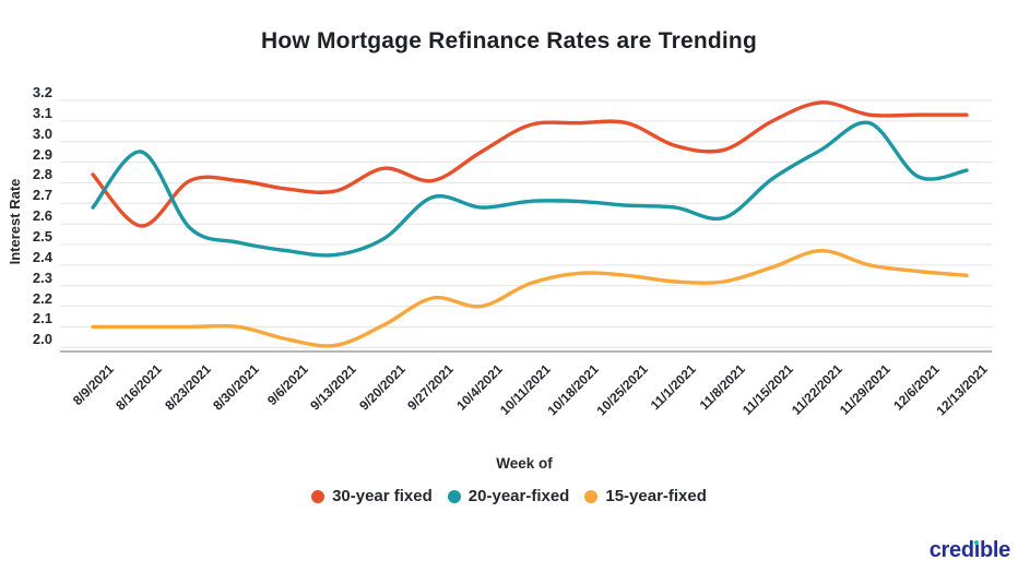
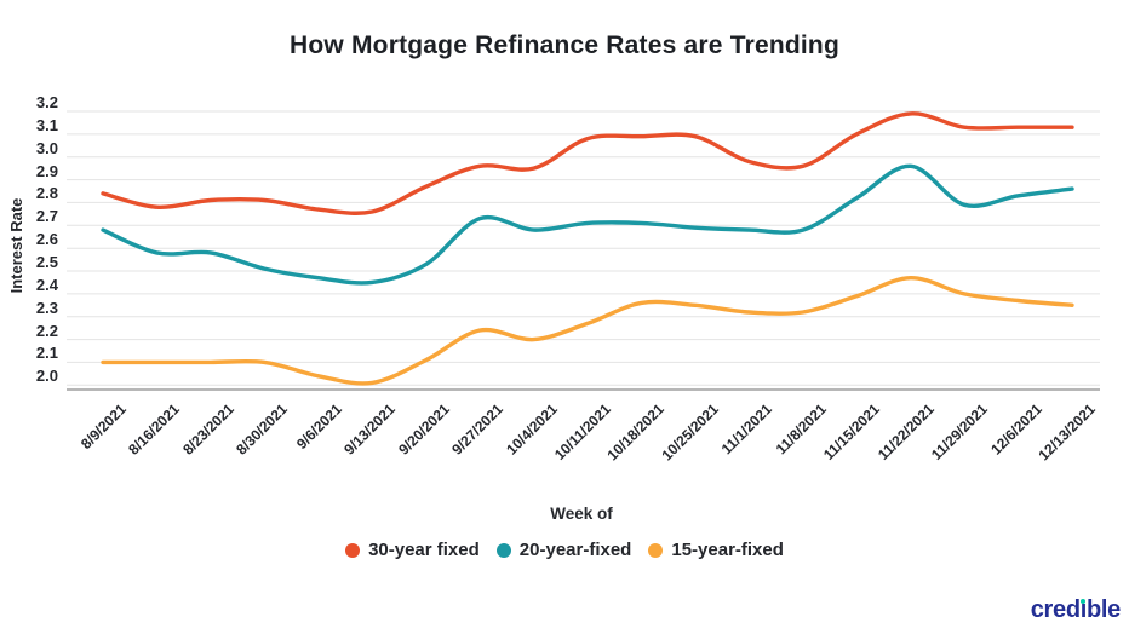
30-year fixed/8/16/2021: 2.59 -> 2.78
20-year-fixed/8/16/2021: 2.95 -> 2.58
30-year fixed/9/27/2021: 2.81 -> 2.96
15-year-fixed/10/11/2021: 2.31 -> 2.27
20-year-fixed/11/8/2021: 2.63 -> 2.68
20-year-fixed/11/29/2021: 3.09 -> 2.79
